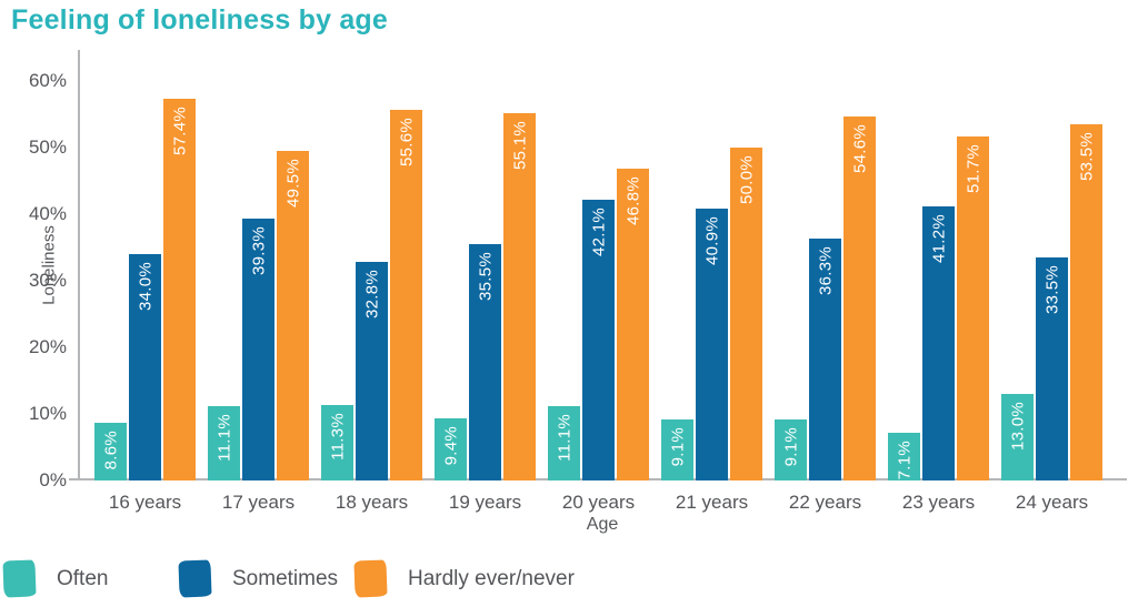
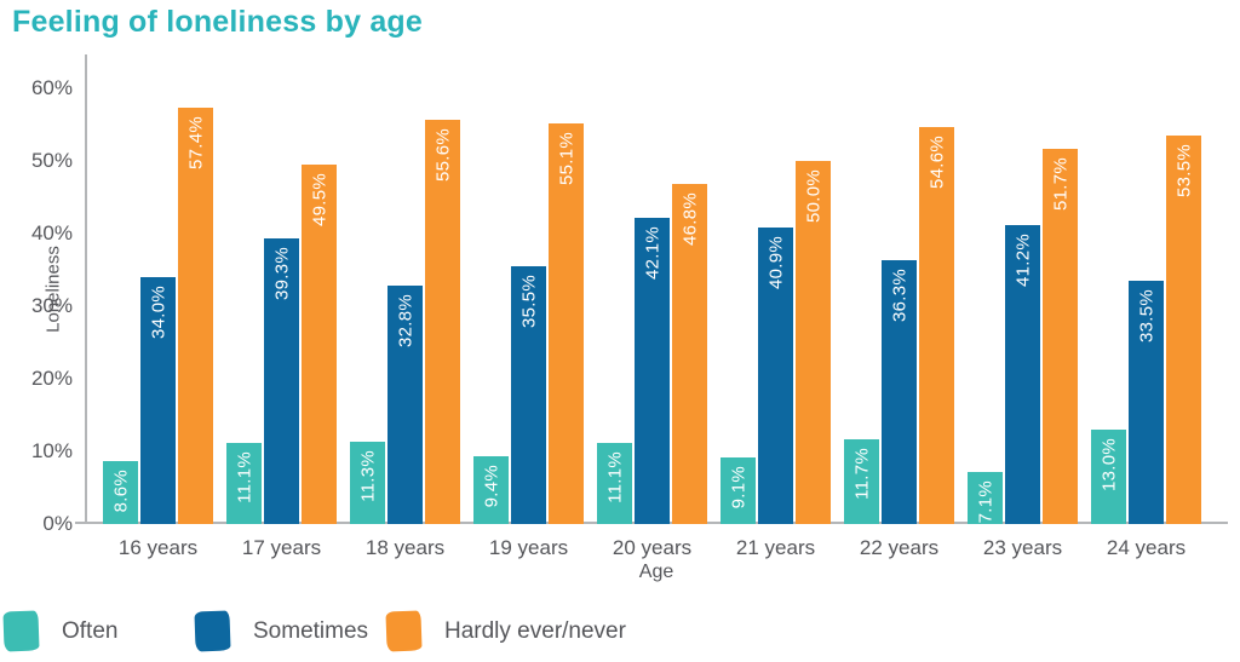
Often/22 years: 9.1% -> 11.7%
